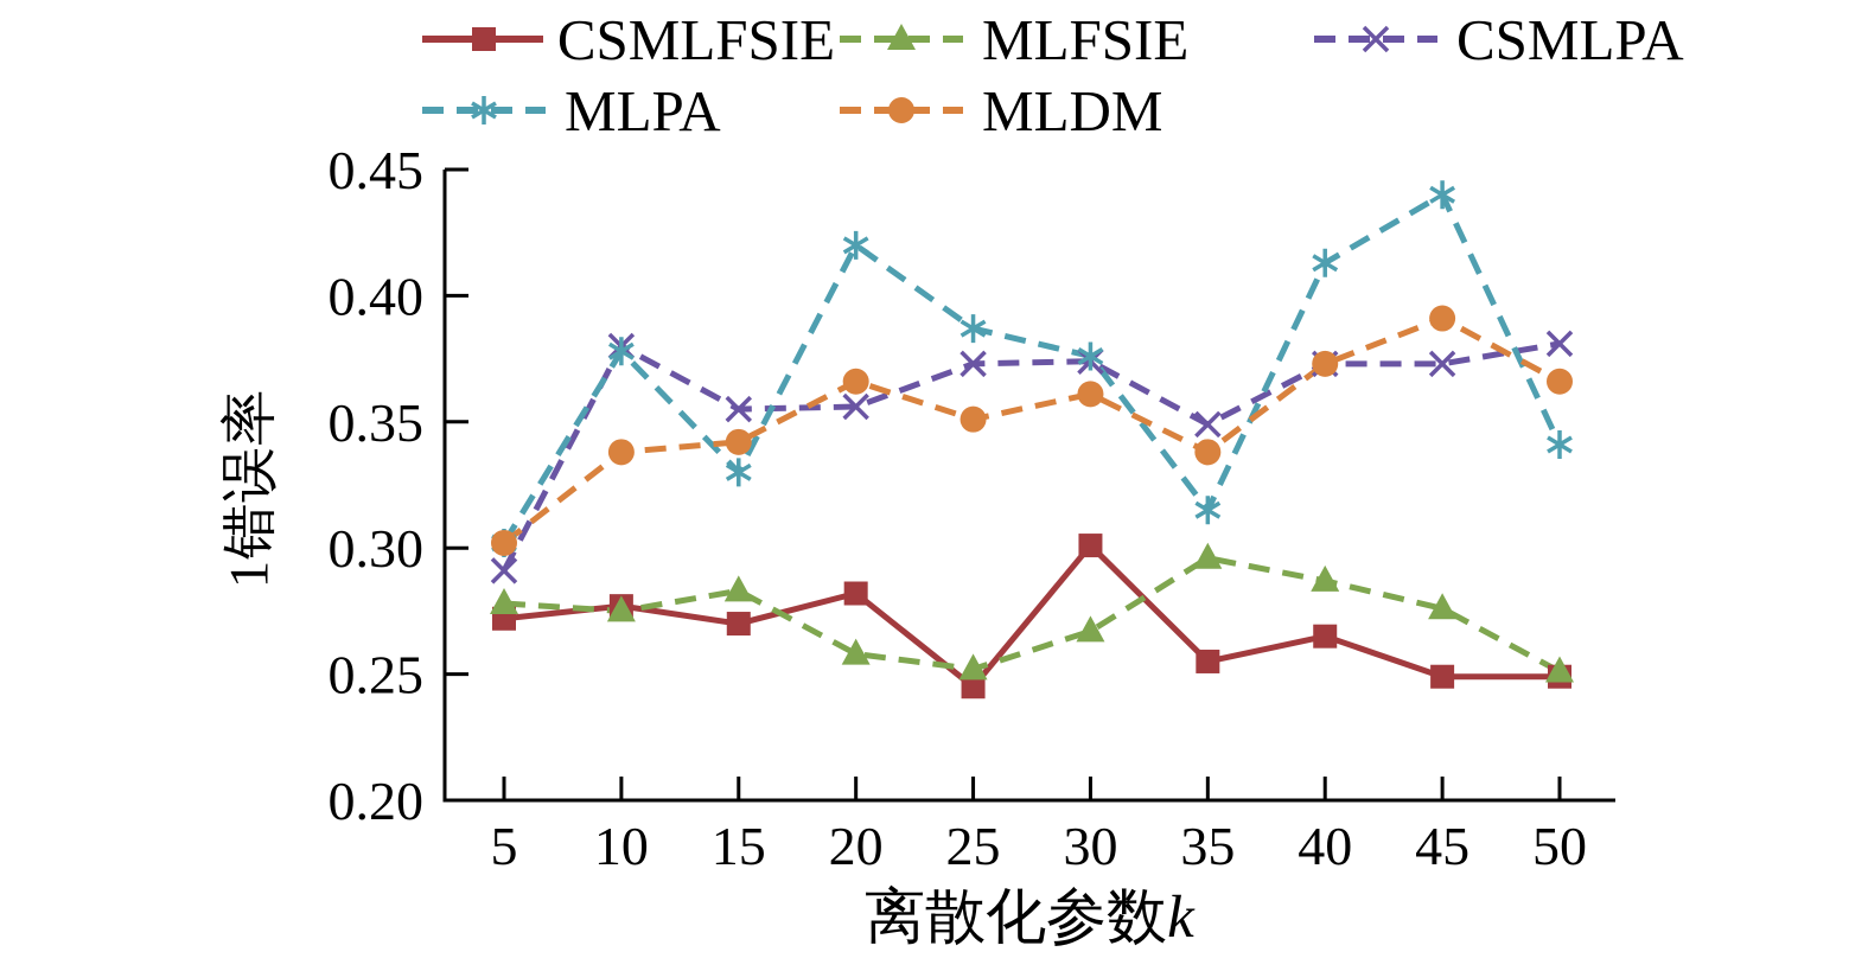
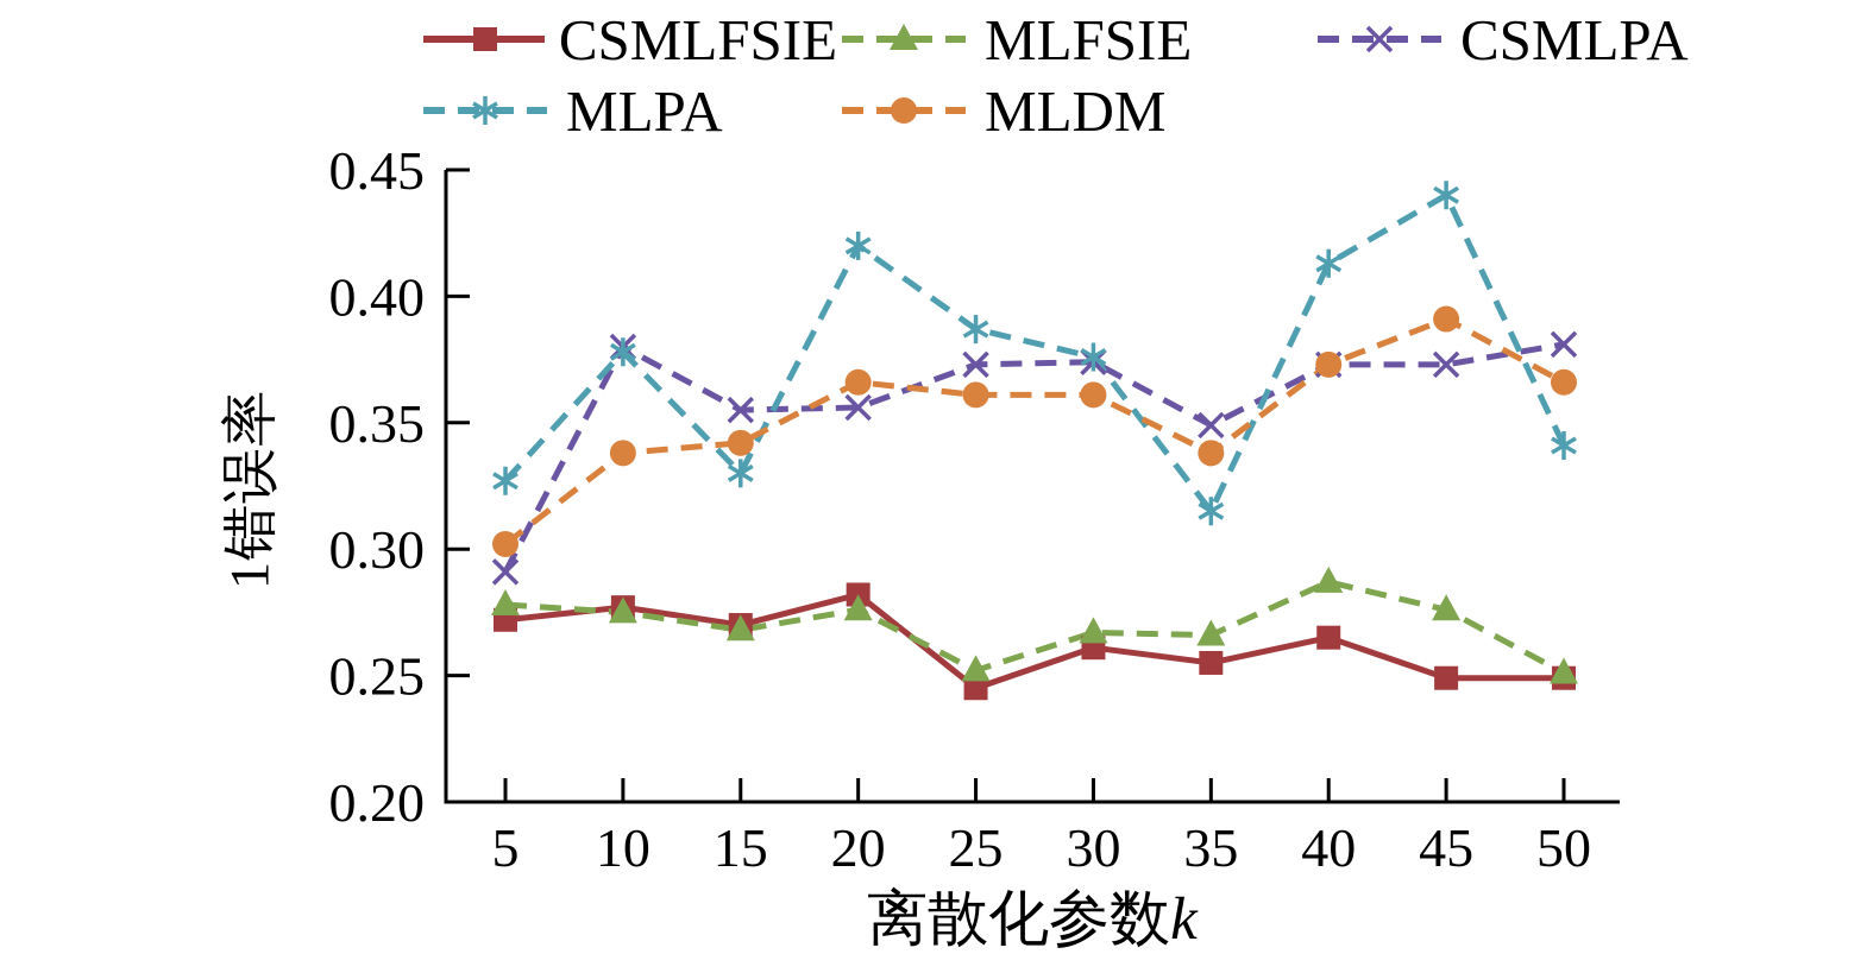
MLPA/5: 0.302 -> 0.327
MLFSIE/15: 0.283 -> 0.268
MLFSIE/20: 0.258 -> 0.276
MLDM/25: 0.351 -> 0.361
CSMLFSIE/30: 0.301 -> 0.261
MLFSIE/35: 0.296 -> 0.266
